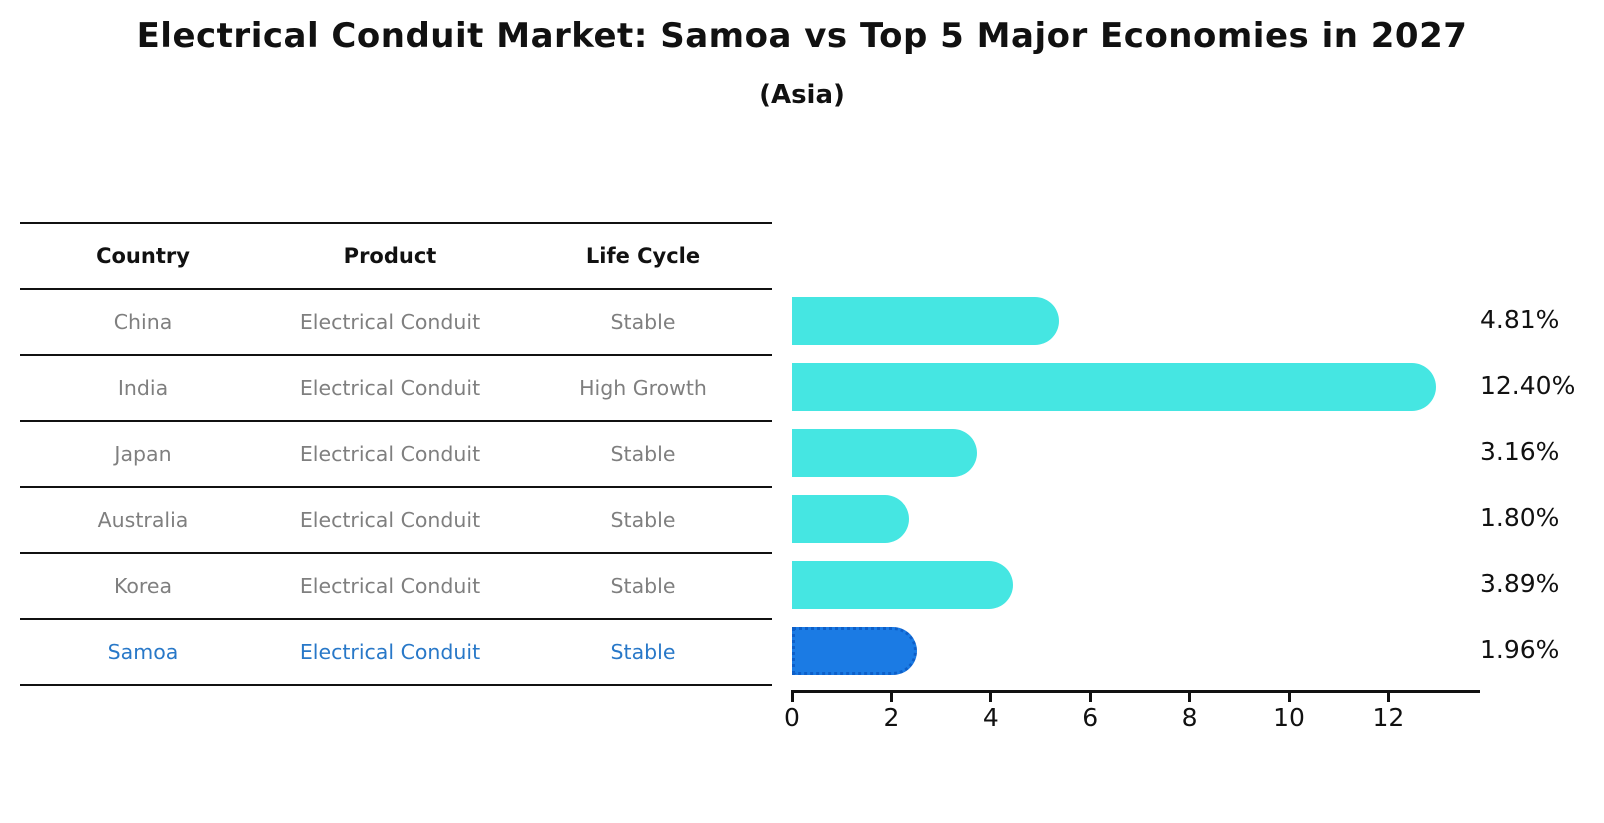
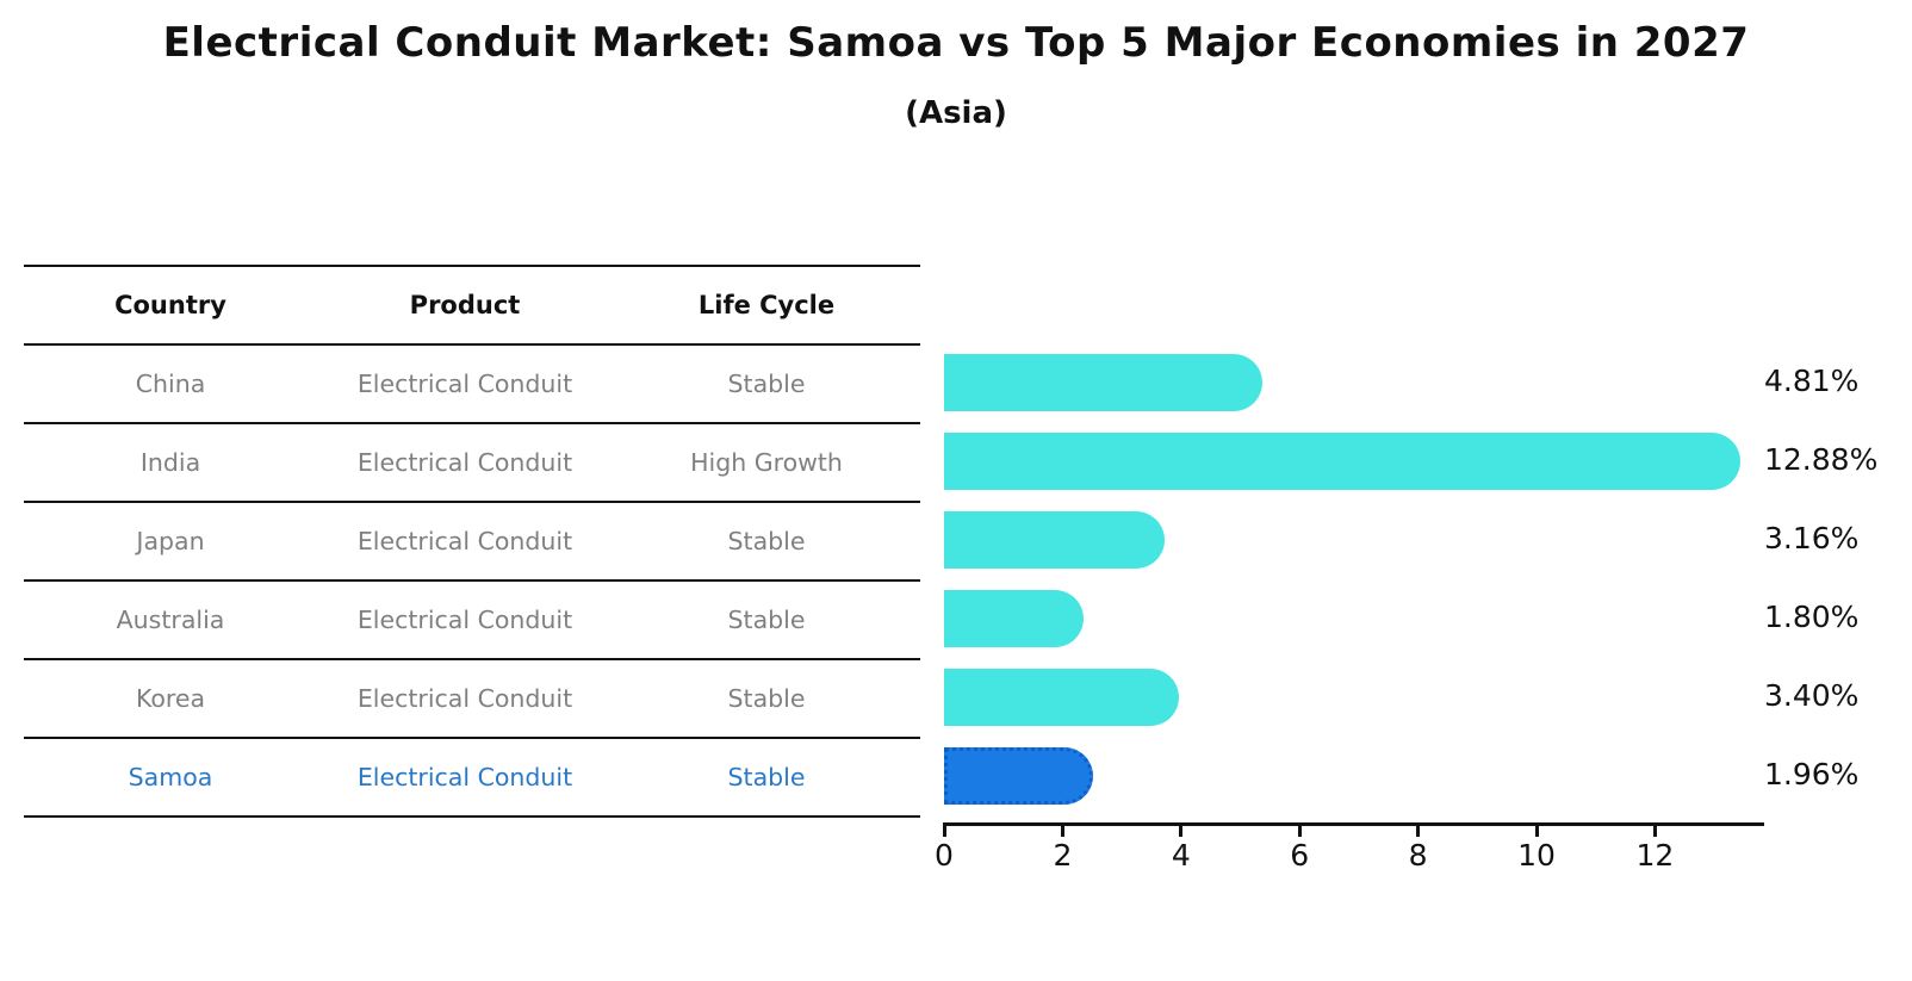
India: 12.40% -> 12.88%
Korea: 3.89% -> 3.40%
